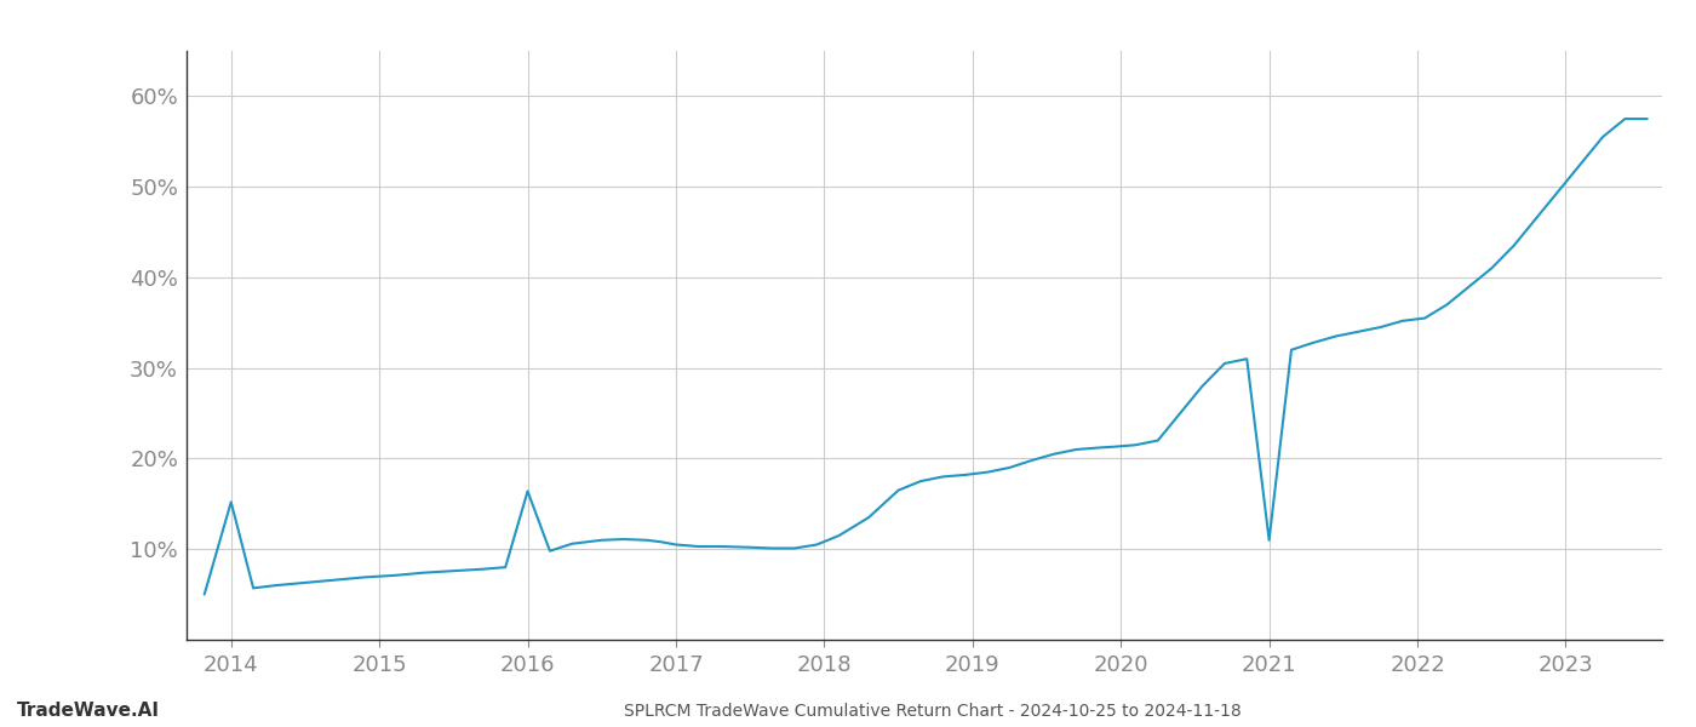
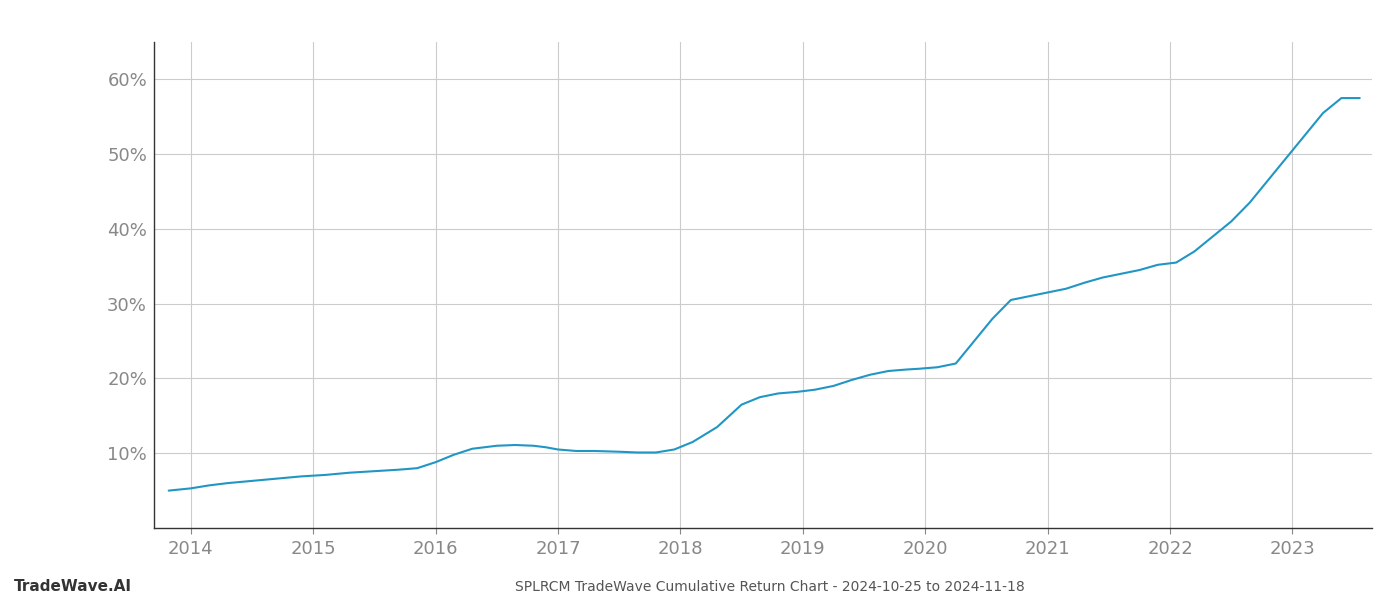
2014: 15.2% -> 5.3%
2016: 16.4% -> 8.8%
2021: 11.0% -> 31.5%
